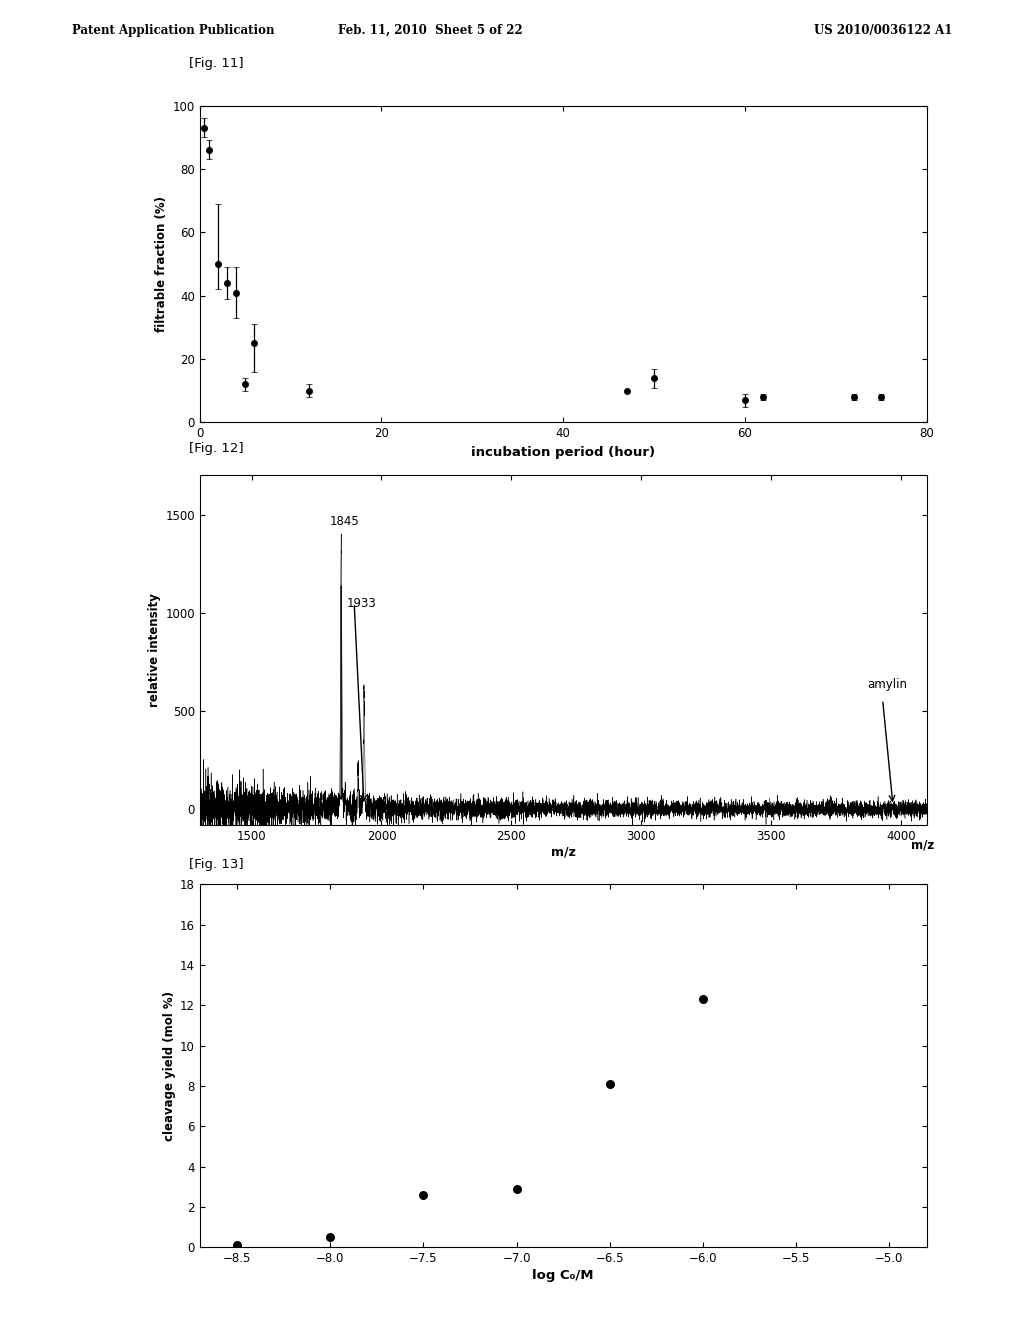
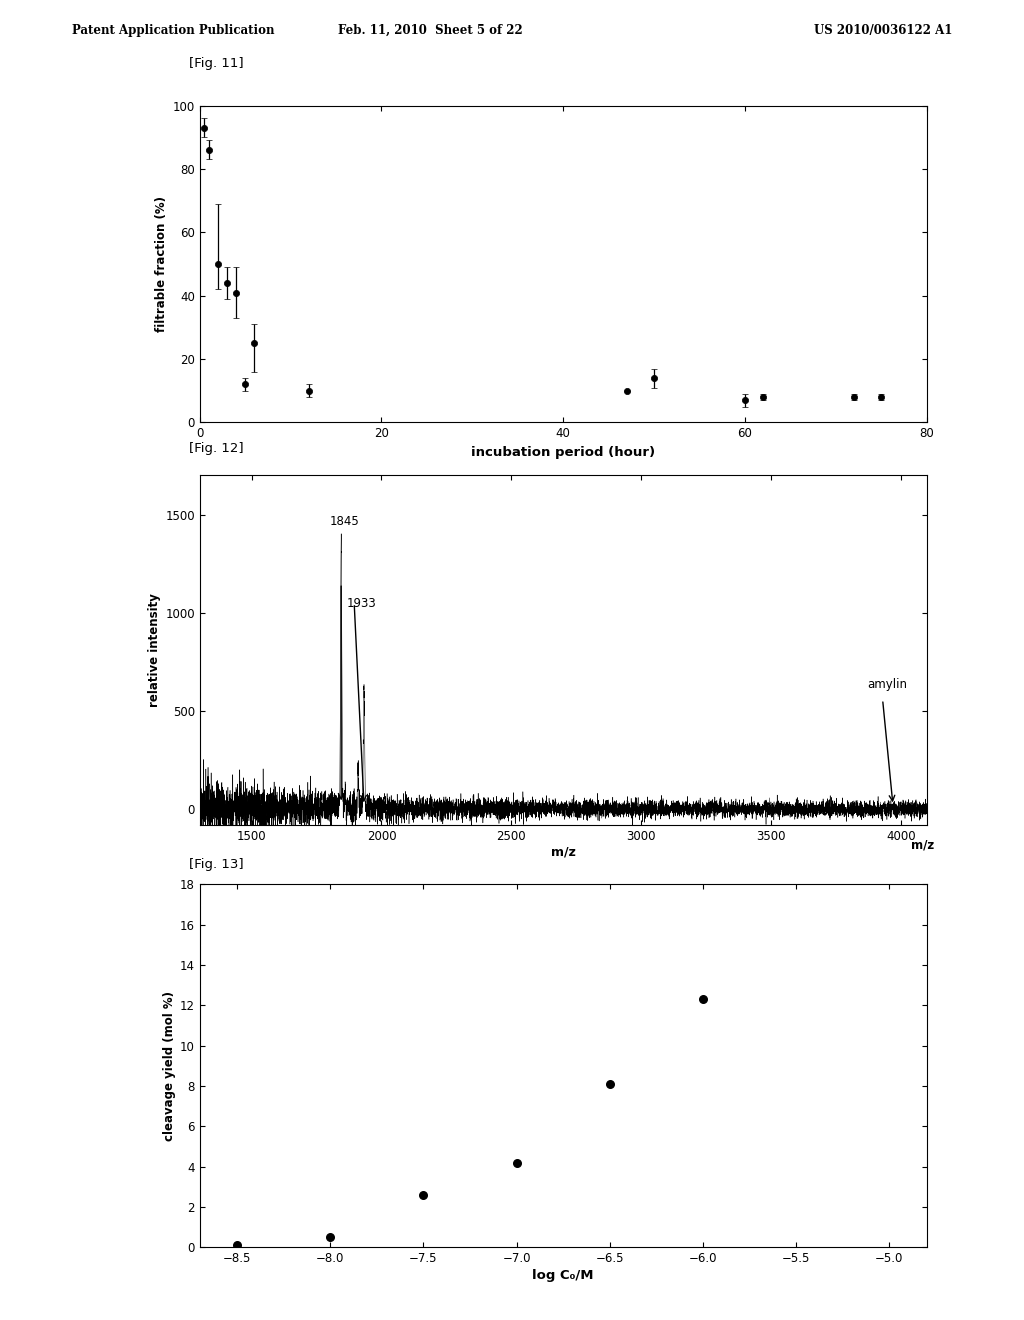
−7.0: 2.9 -> 4.2
